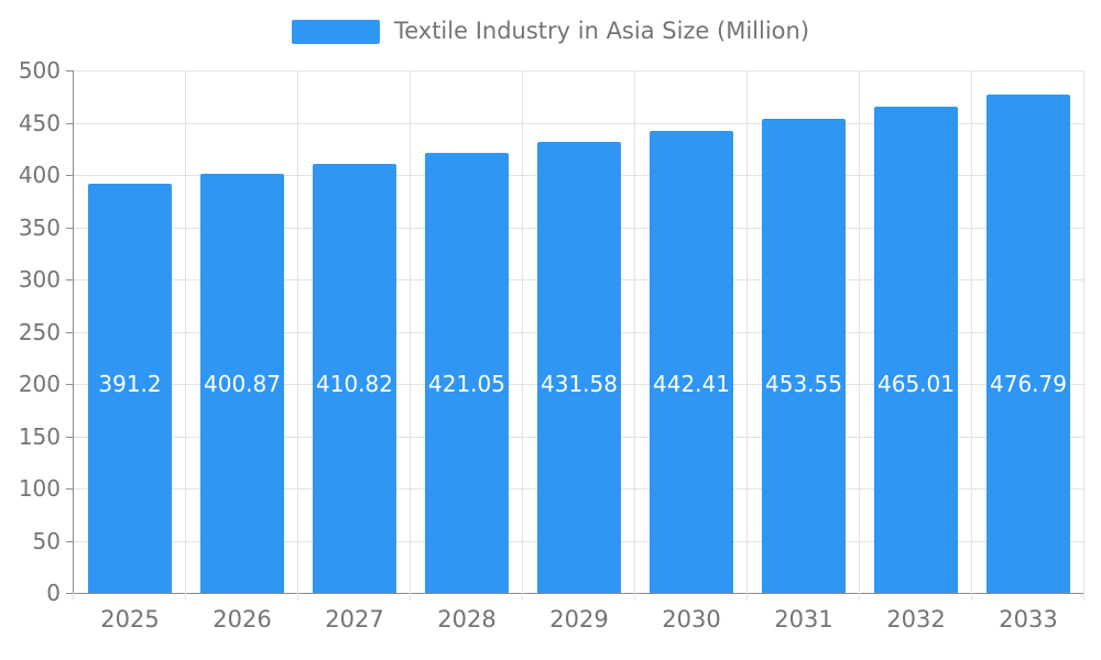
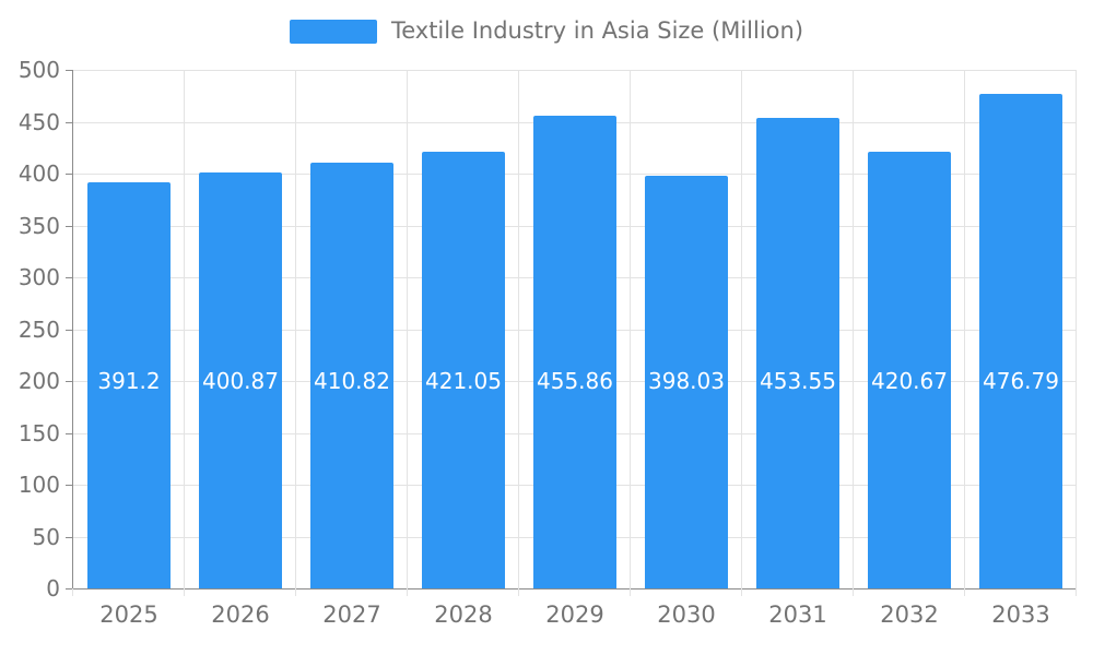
2029: 431.58 -> 455.86
2030: 442.41 -> 398.03
2032: 465.01 -> 420.67
